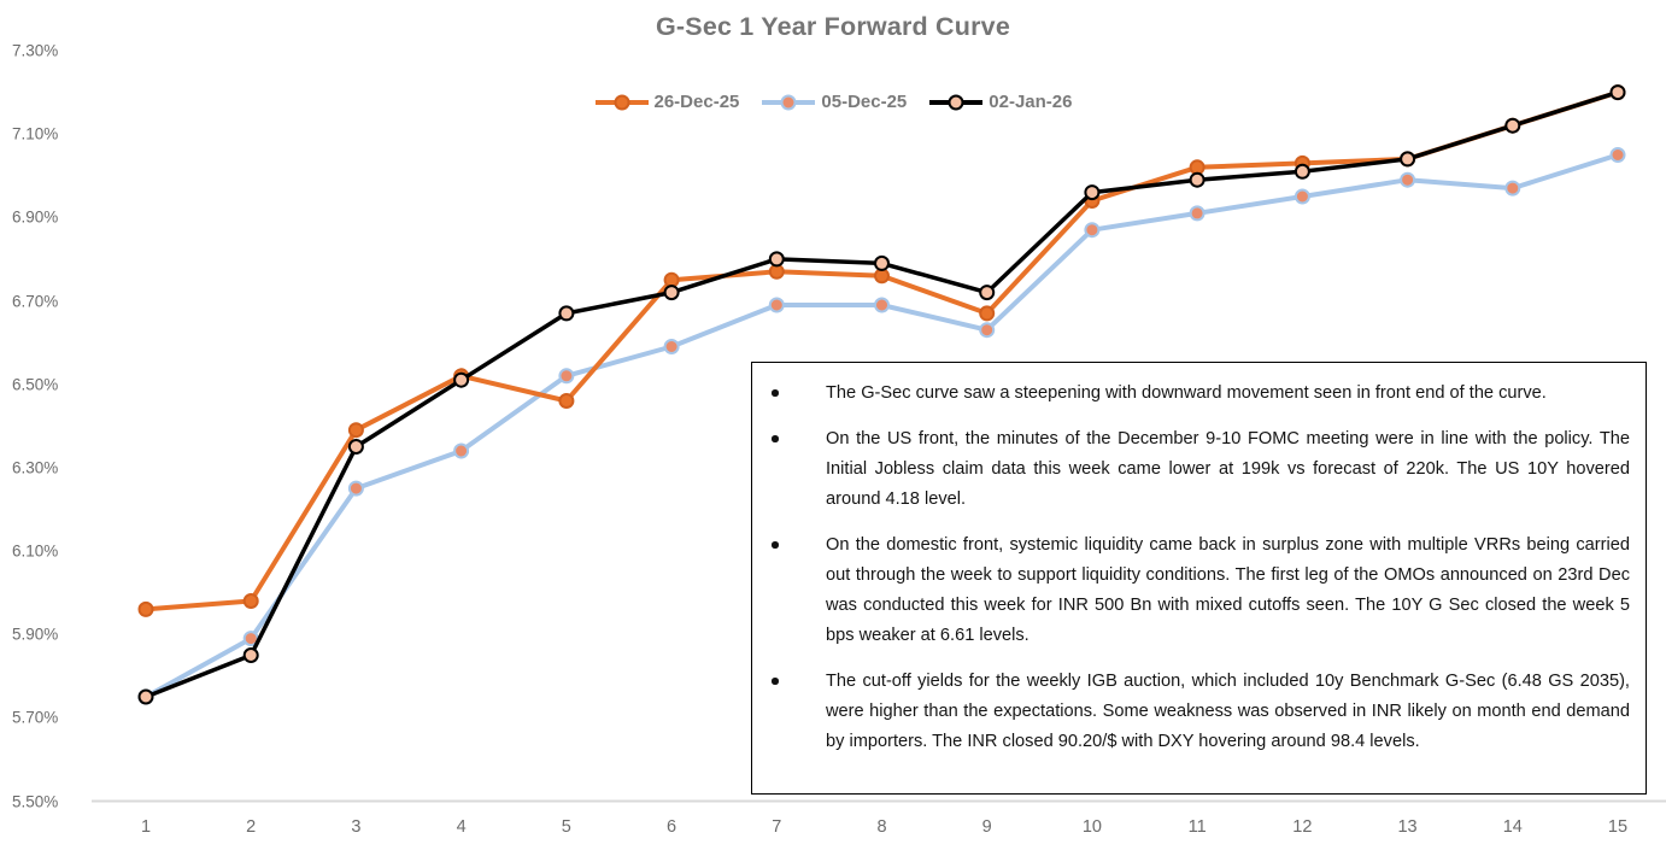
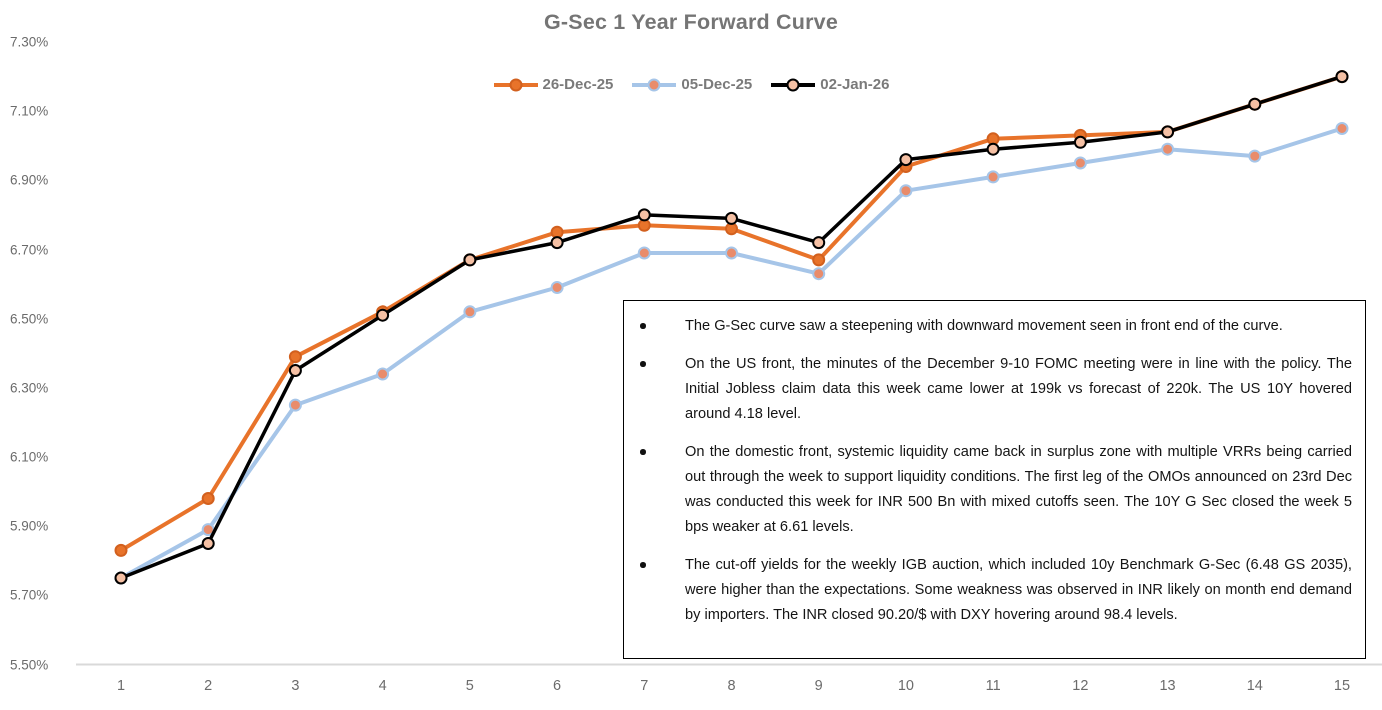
26-Dec-25/1: 5.96% -> 5.83%
26-Dec-25/5: 6.46% -> 6.67%
